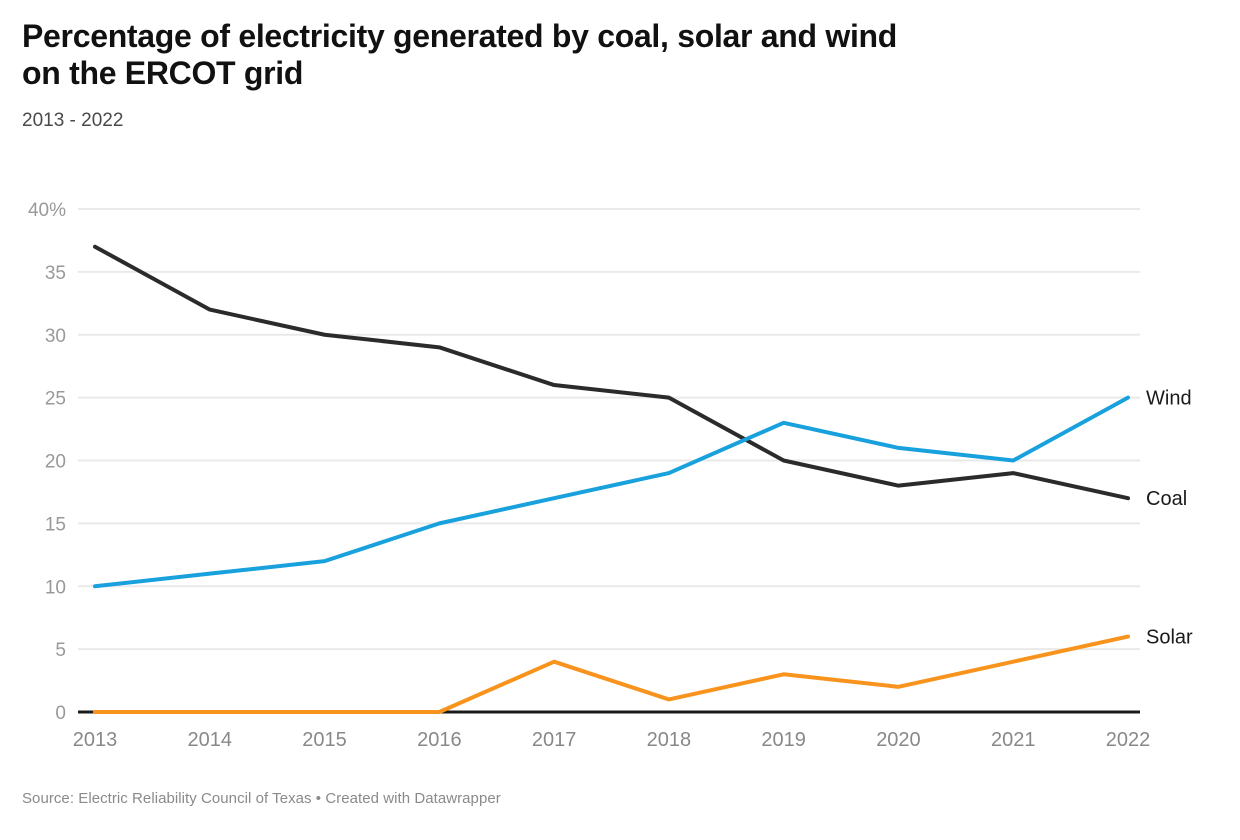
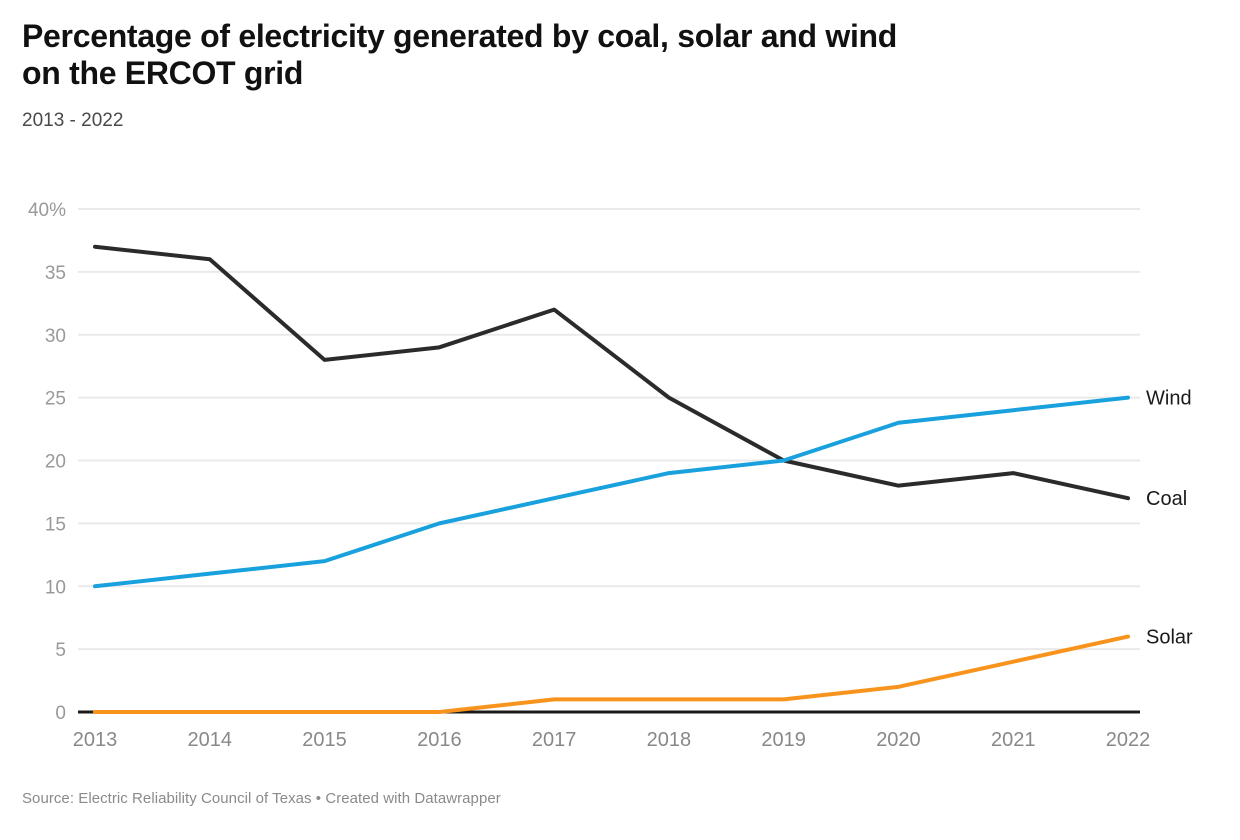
Coal/2014: 32% -> 36%
Coal/2015: 30% -> 28%
Coal/2017: 26% -> 32%
Solar/2017: 4% -> 1%
Wind/2019: 23% -> 20%
Solar/2019: 3% -> 1%
Wind/2020: 21% -> 23%
Wind/2021: 20% -> 24%
